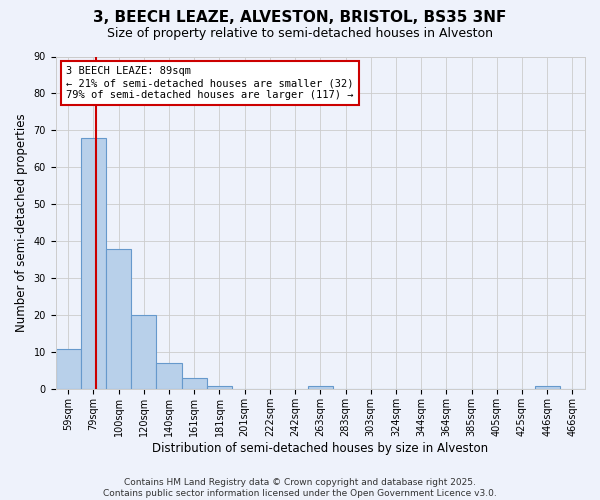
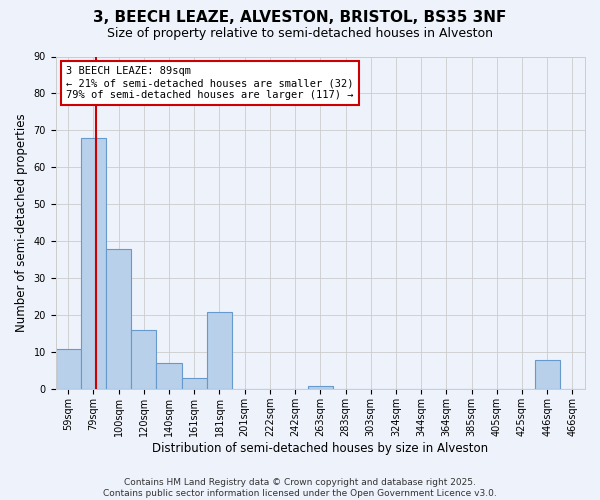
120sqm: 20 -> 16
181sqm: 1 -> 21
446sqm: 1 -> 8
